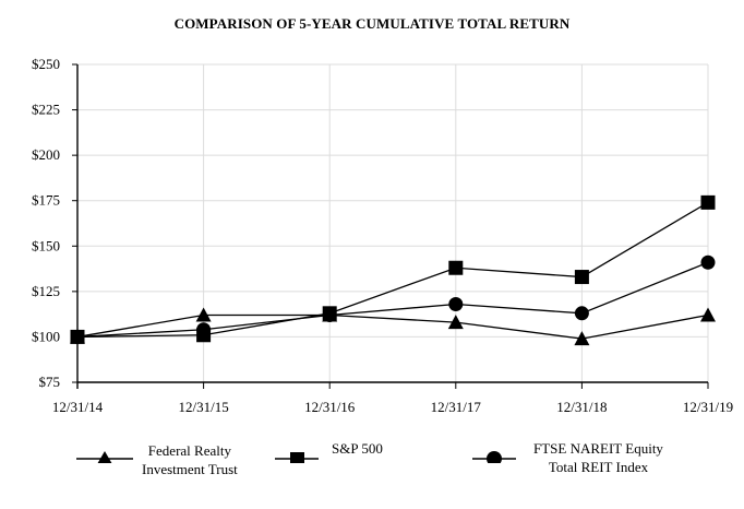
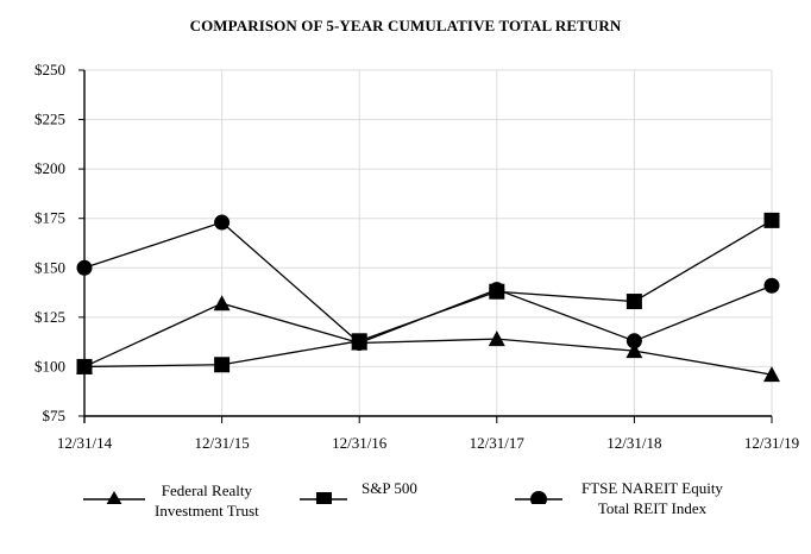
FTSE NAREIT Equity Total REIT Index/12/31/14: $100 -> $150
Federal Realty Investment Trust/12/31/15: $112 -> $132
FTSE NAREIT Equity Total REIT Index/12/31/15: $104 -> $173
Federal Realty Investment Trust/12/31/17: $108 -> $114
FTSE NAREIT Equity Total REIT Index/12/31/17: $118 -> $139
Federal Realty Investment Trust/12/31/18: $99 -> $108
Federal Realty Investment Trust/12/31/19: $112 -> $96
